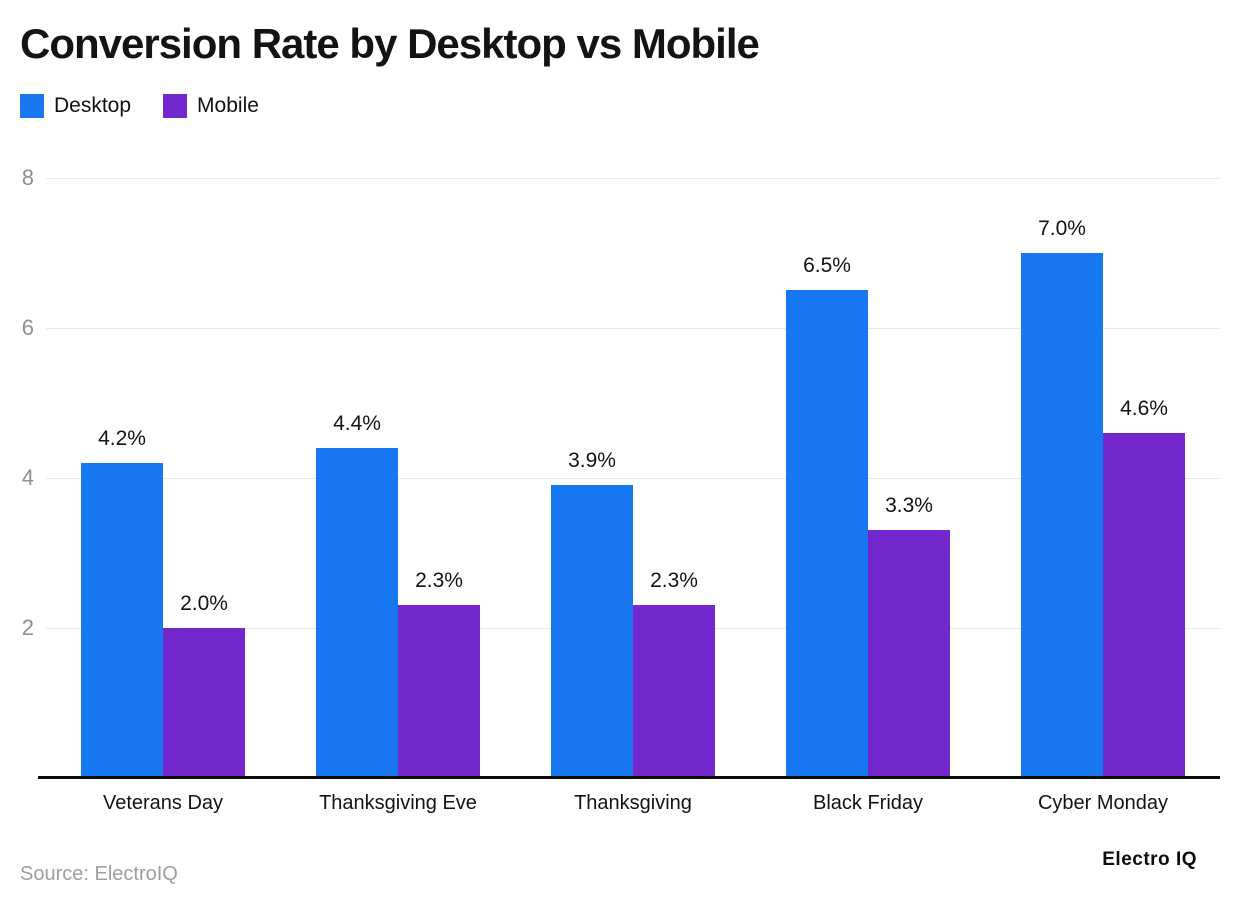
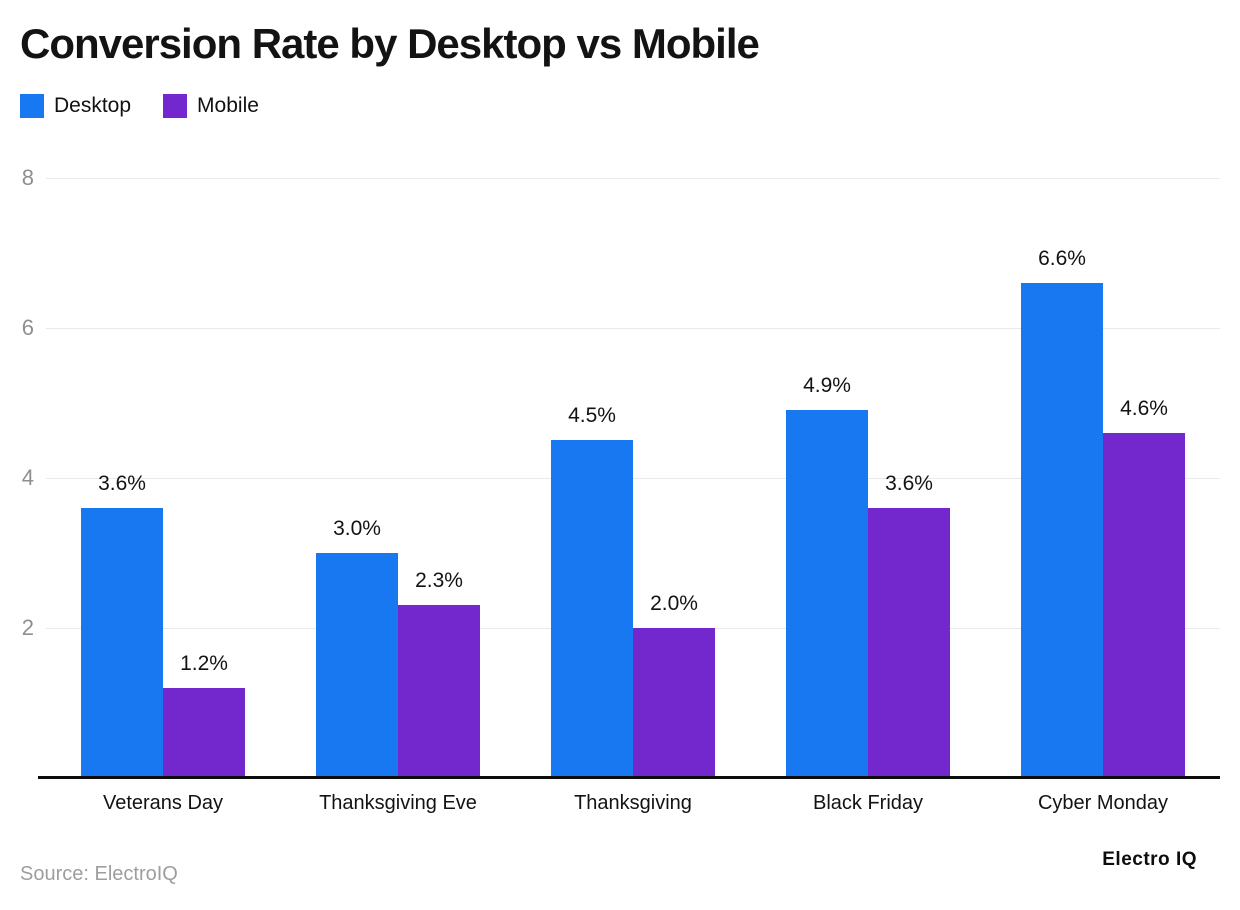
Desktop/Veterans Day: 4.2% -> 3.6%
Mobile/Veterans Day: 2.0% -> 1.2%
Desktop/Thanksgiving Eve: 4.4% -> 3.0%
Desktop/Thanksgiving: 3.9% -> 4.5%
Mobile/Thanksgiving: 2.3% -> 2.0%
Desktop/Black Friday: 6.5% -> 4.9%
Mobile/Black Friday: 3.3% -> 3.6%
Desktop/Cyber Monday: 7.0% -> 6.6%
